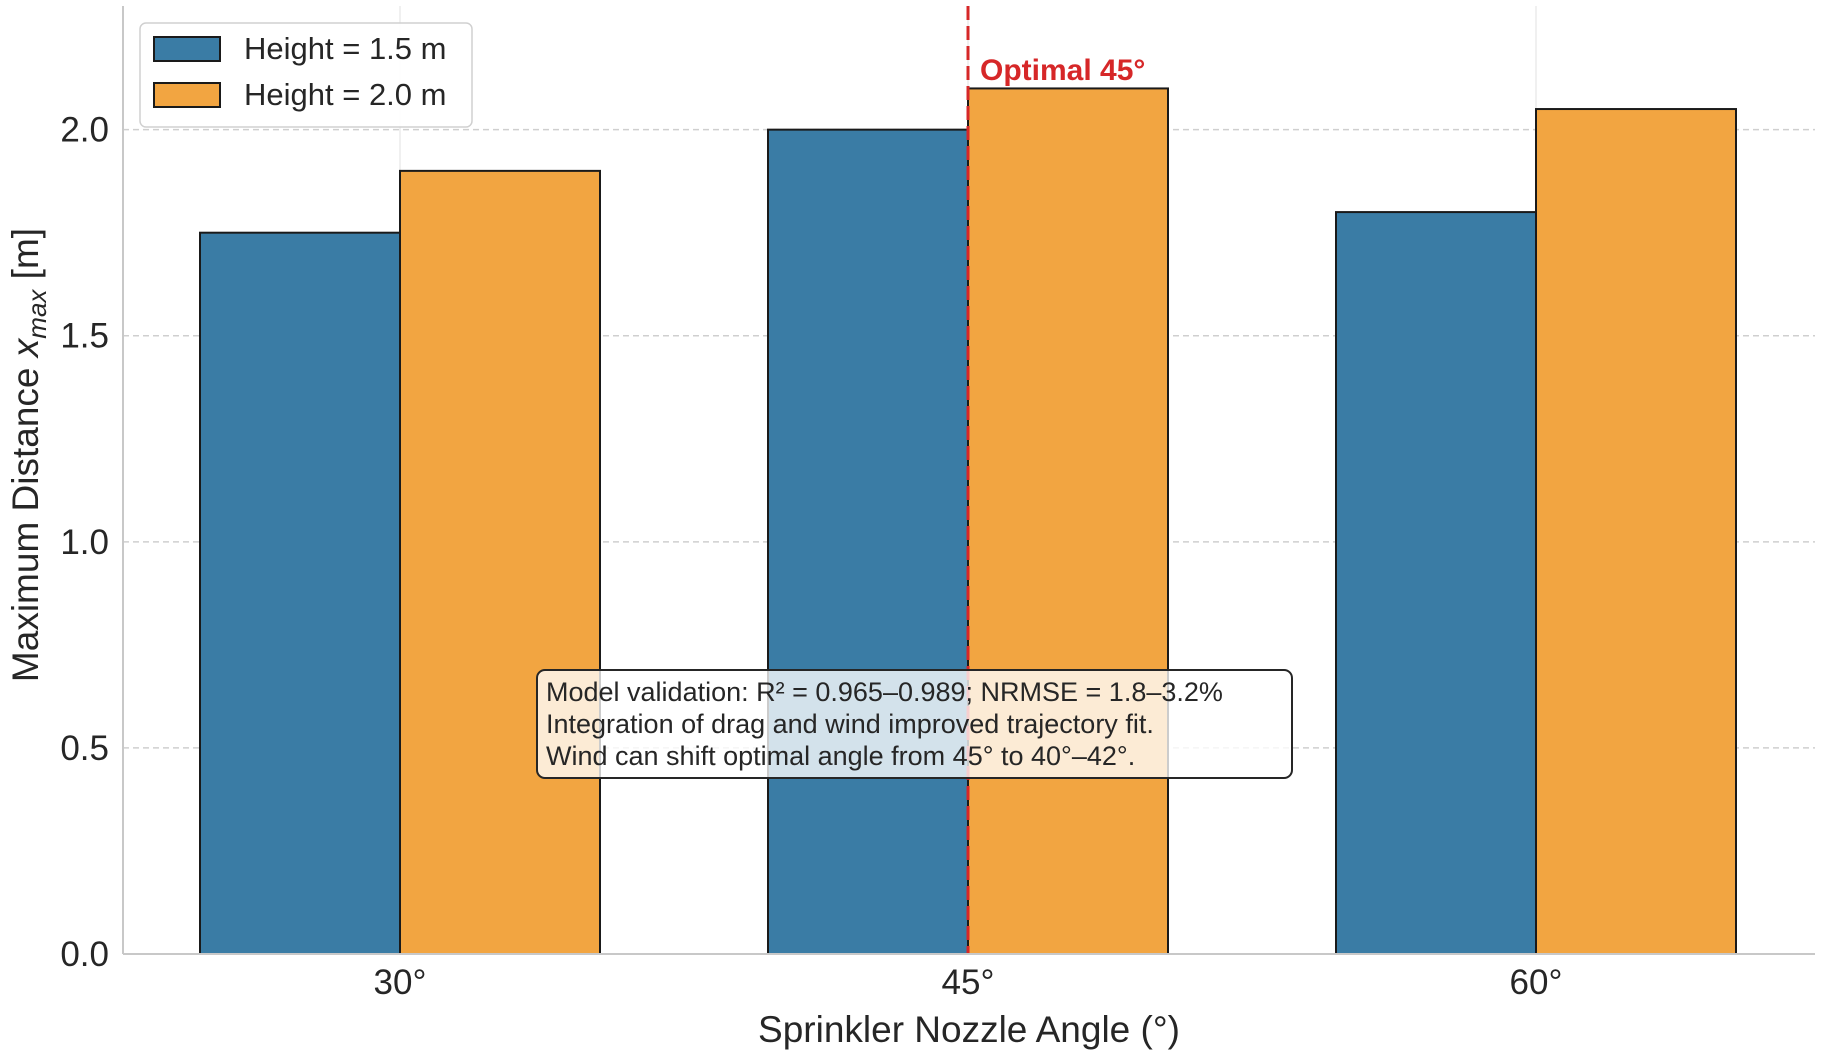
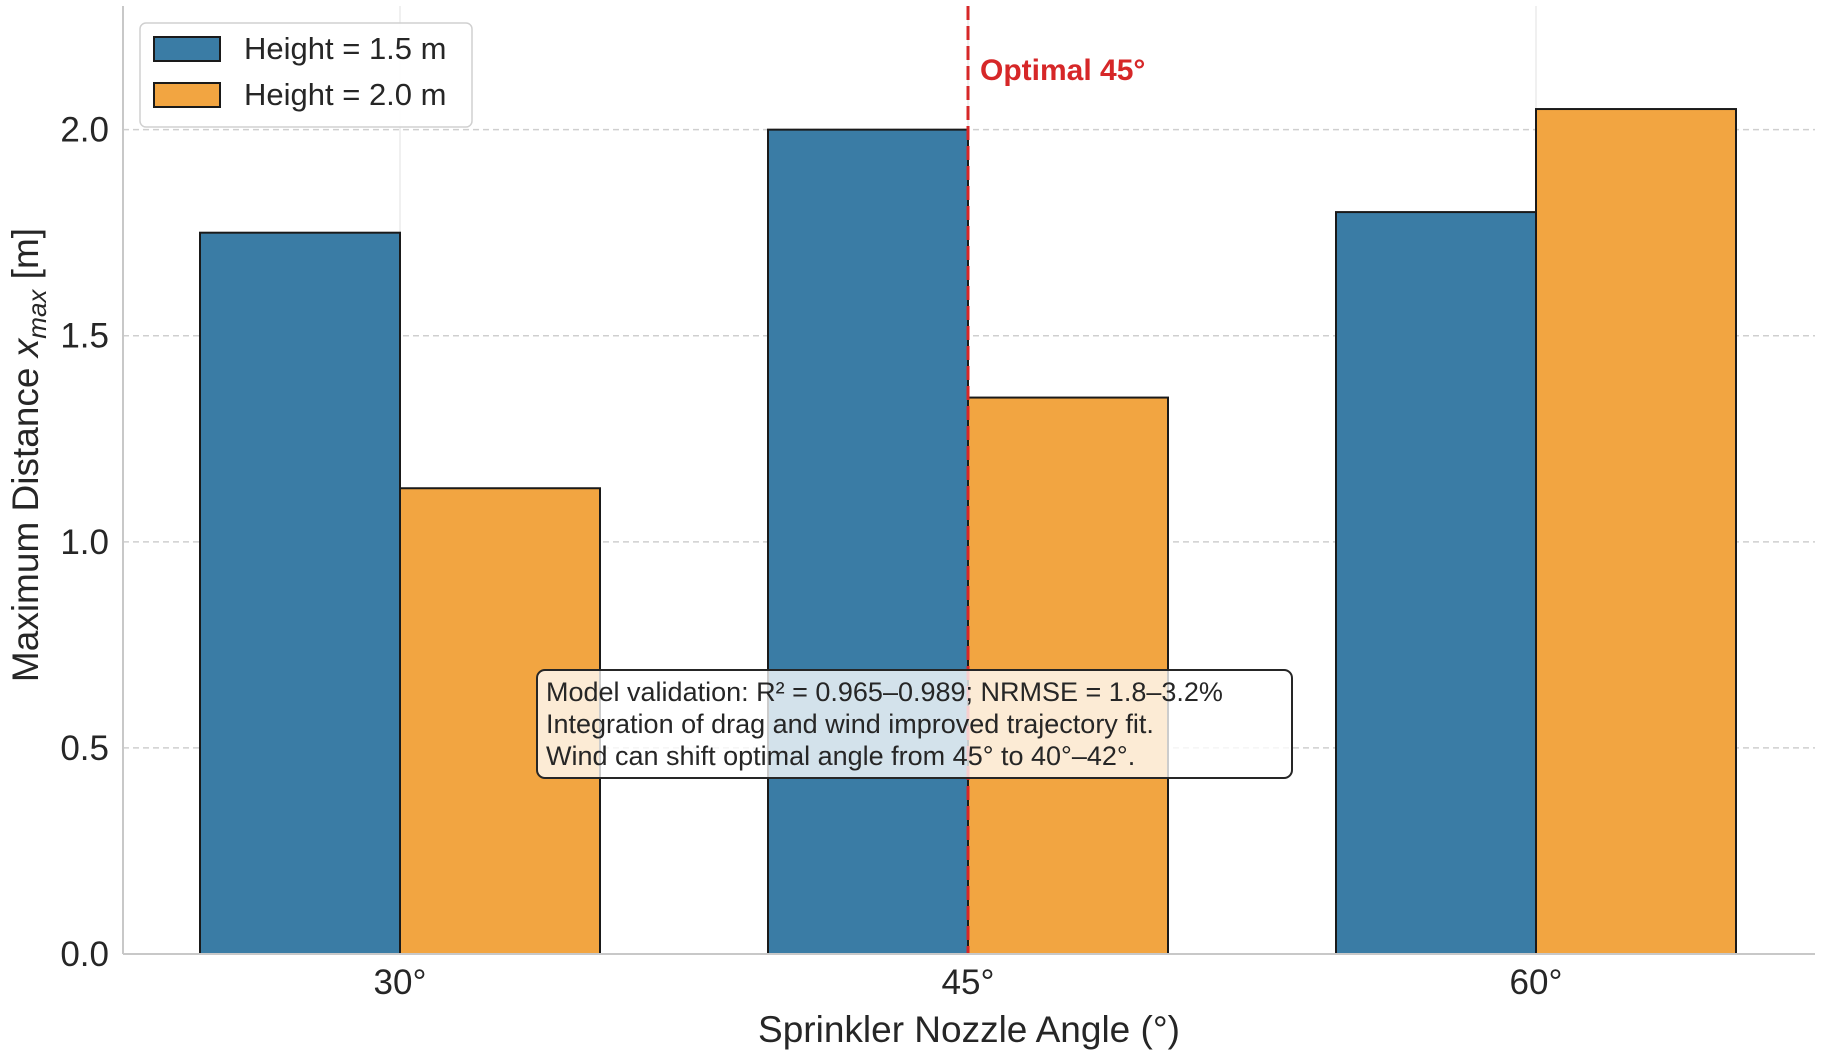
Height = 2.0 m/30°: 1.90 -> 1.13
Height = 2.0 m/45°: 2.10 -> 1.35
